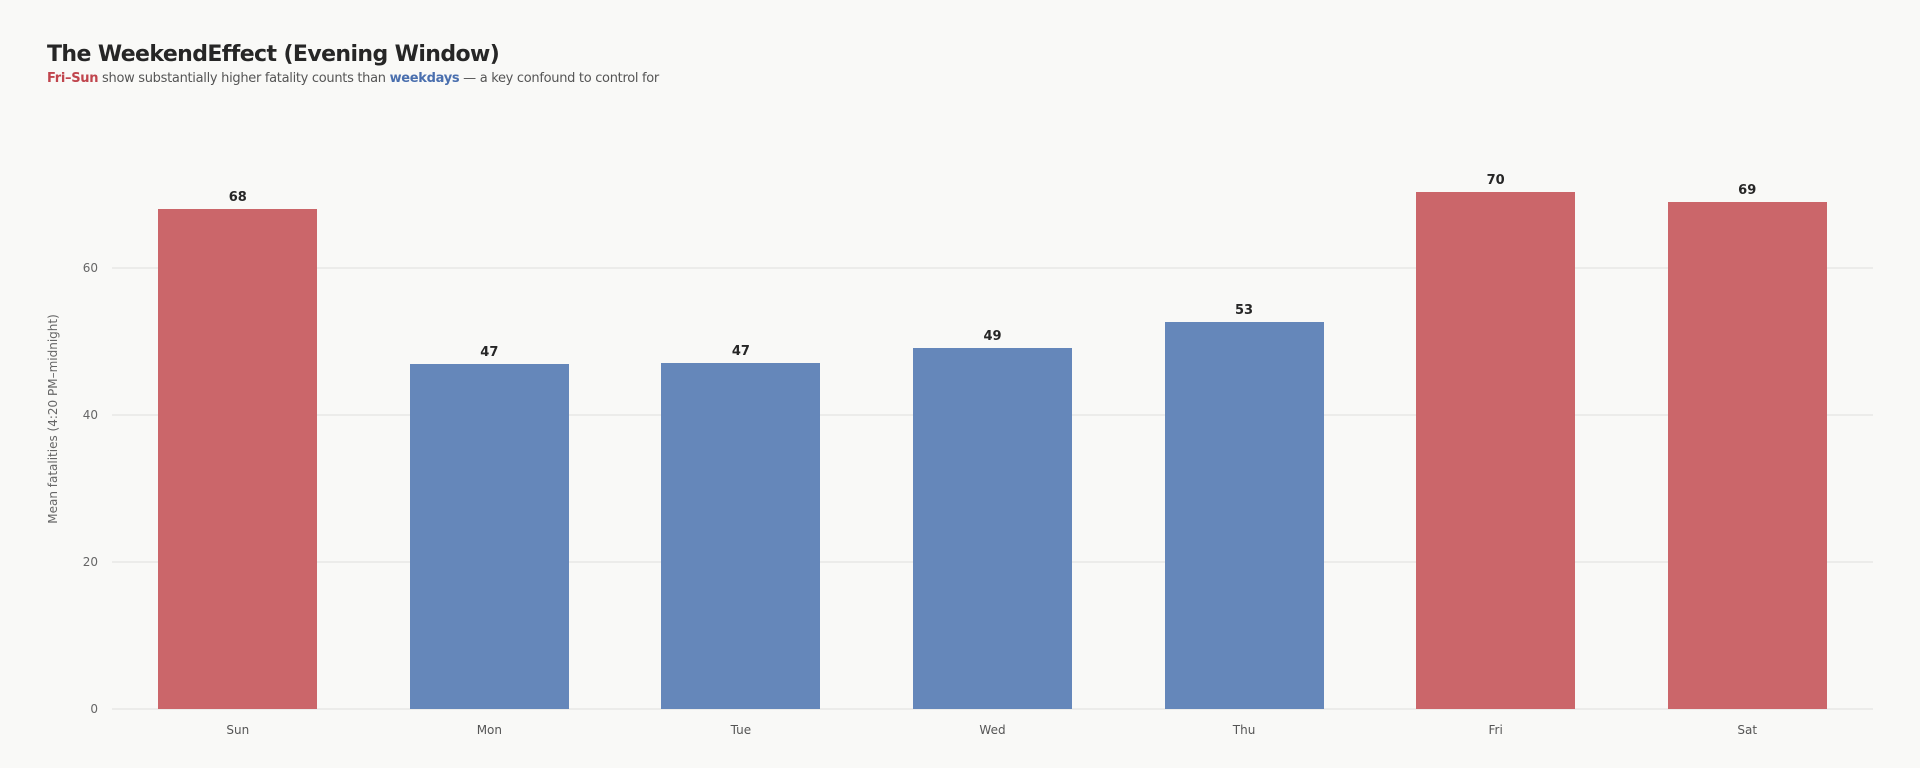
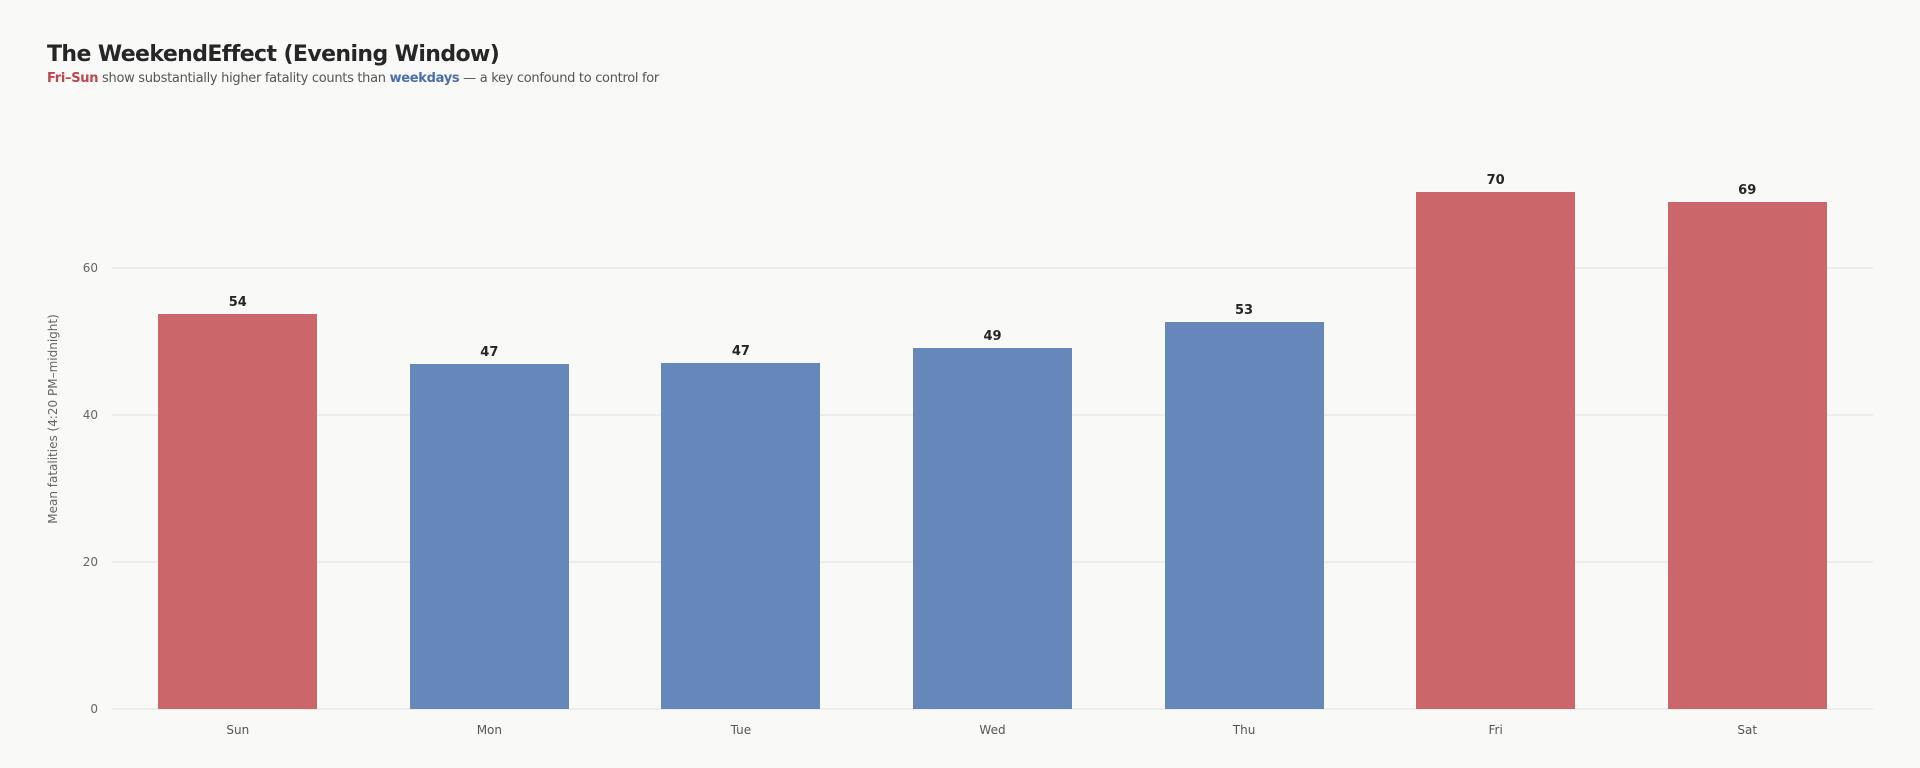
Sun: 68 -> 54
